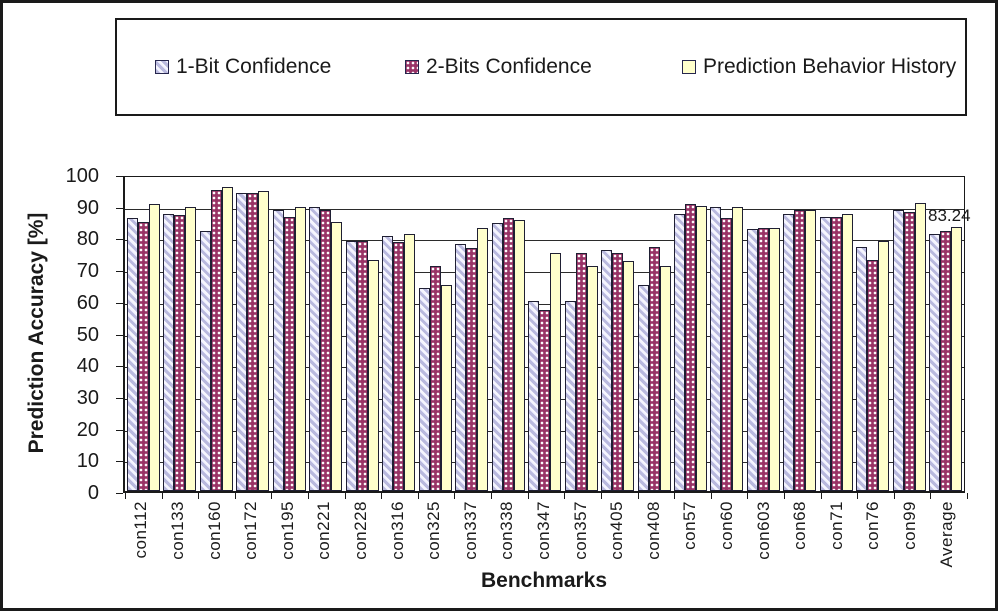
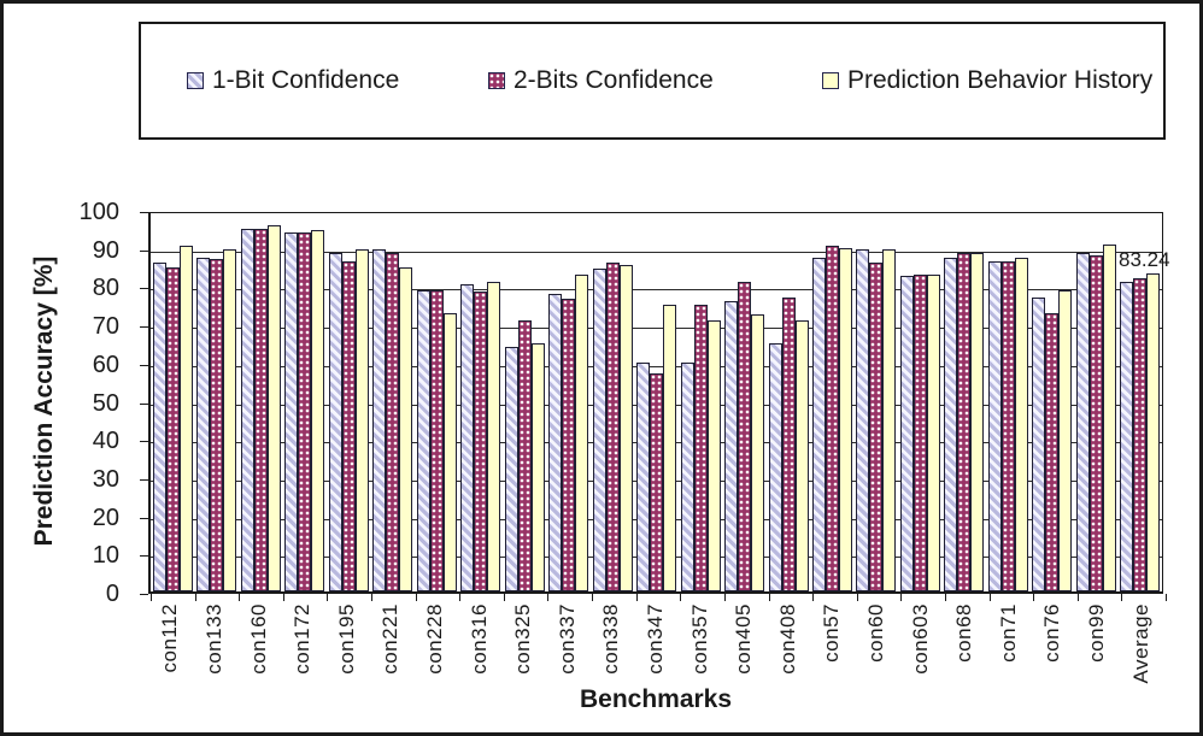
1-Bit Confidence/con160: 82 -> 95
2-Bits Confidence/con405: 75 -> 81
